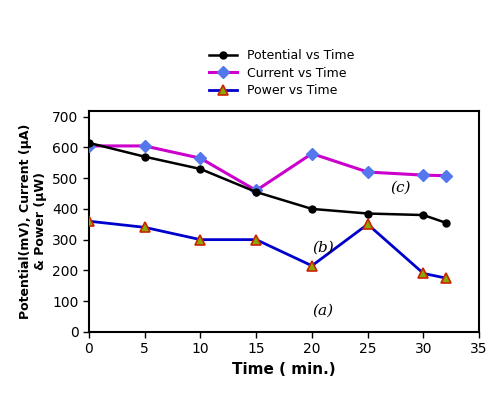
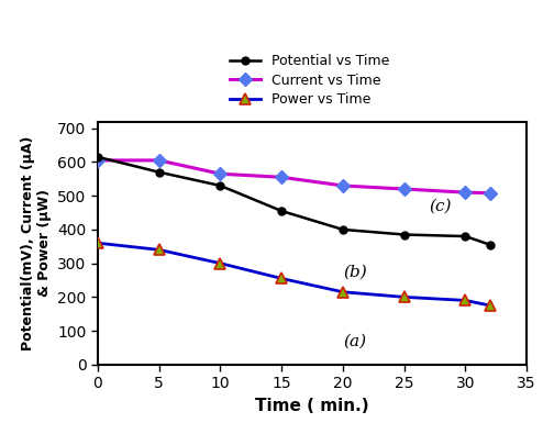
Current vs Time/15: 460 -> 555
Power vs Time/15: 300 -> 255
Current vs Time/20: 580 -> 530
Power vs Time/25: 350 -> 200
